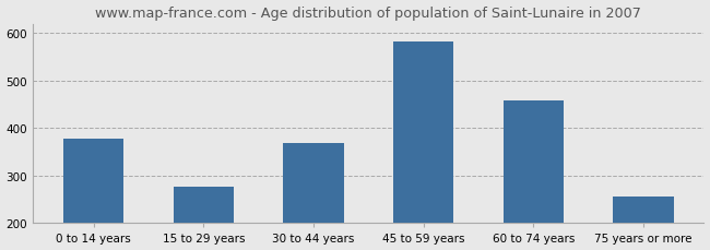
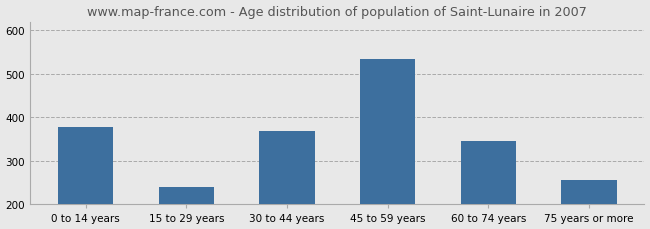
15 to 29 years: 277 -> 240
45 to 59 years: 583 -> 535
60 to 74 years: 457 -> 345
